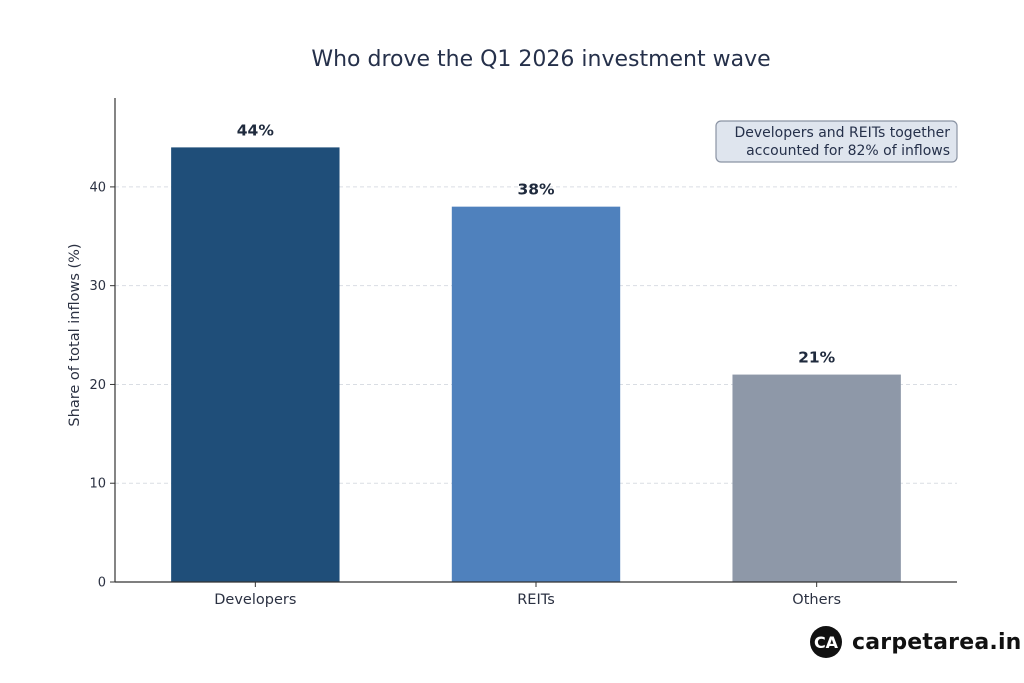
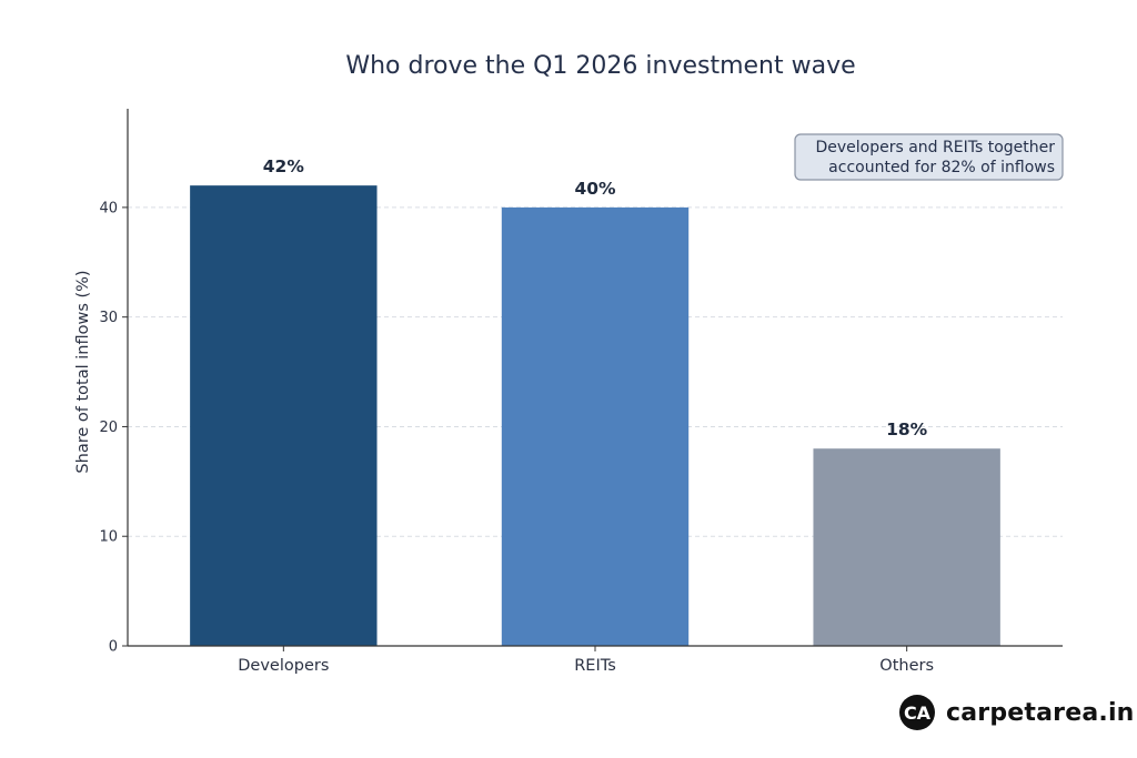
Developers: 44% -> 42%
REITs: 38% -> 40%
Others: 21% -> 18%
